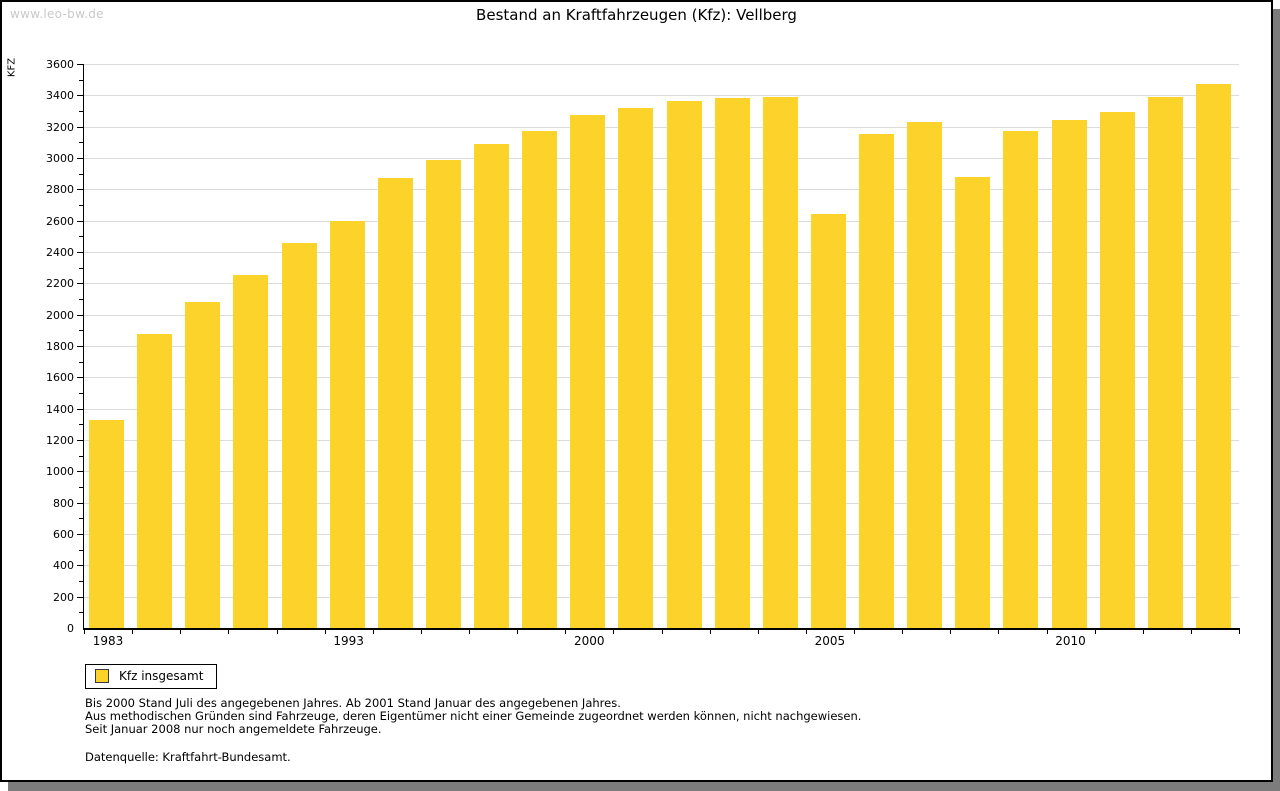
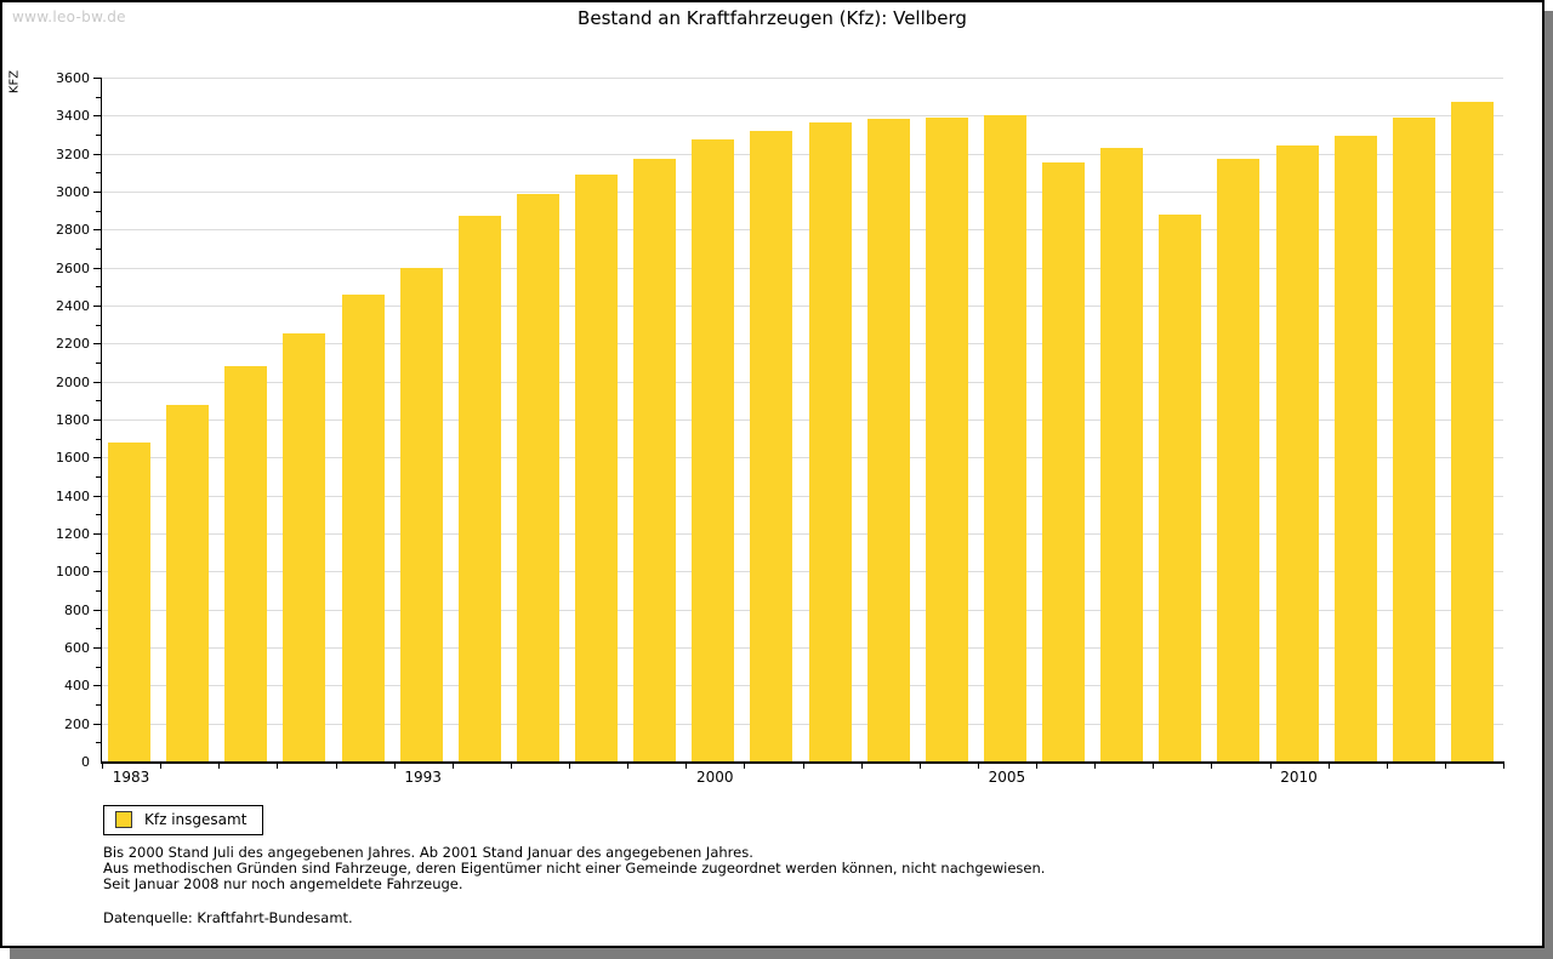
1983: 1330 -> 1680
2005: 2640 -> 3400
